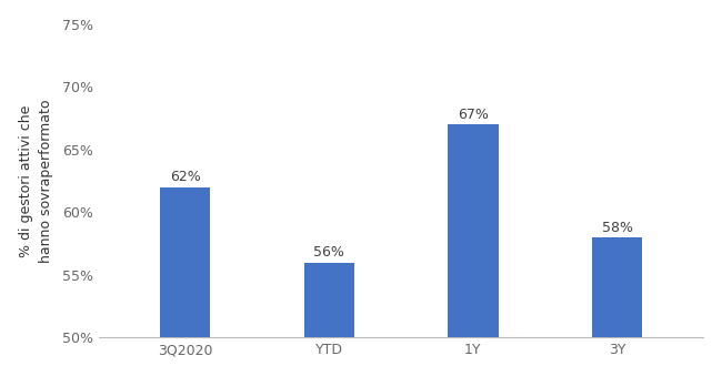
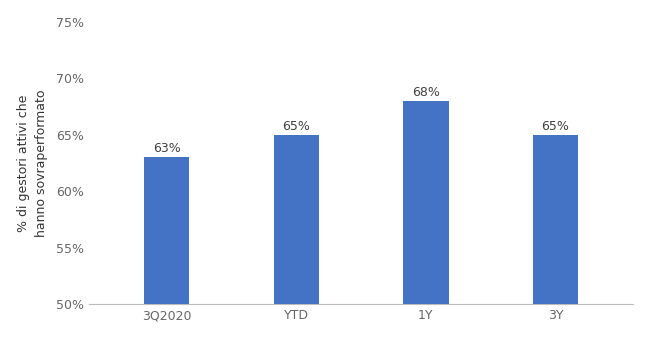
3Q2020: 62% -> 63%
YTD: 56% -> 65%
1Y: 67% -> 68%
3Y: 58% -> 65%
